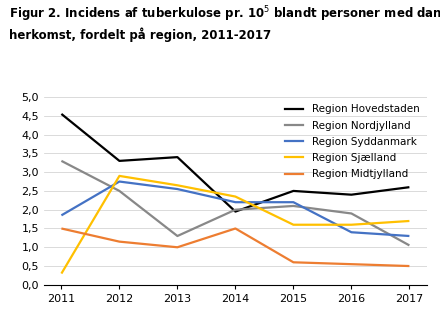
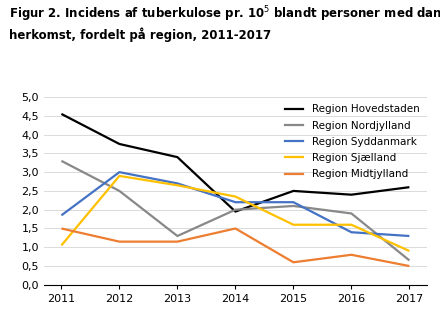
Region Sjælland/2011: 0,30 -> 1,05
Region Hovedstaden/2012: 3,30 -> 3,75
Region Syddanmark/2012: 2,75 -> 3,00
Region Syddanmark/2013: 2,55 -> 2,70
Region Midtjylland/2013: 1,00 -> 1,15
Region Midtjylland/2016: 0,55 -> 0,80
Region Nordjylland/2017: 1,05 -> 0,65
Region Sjælland/2017: 1,70 -> 0,90
